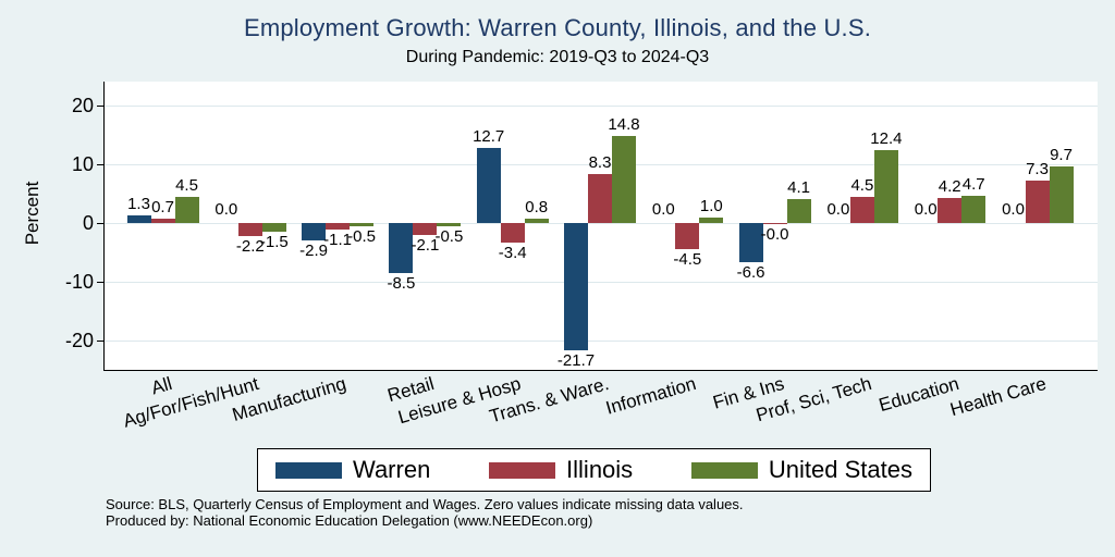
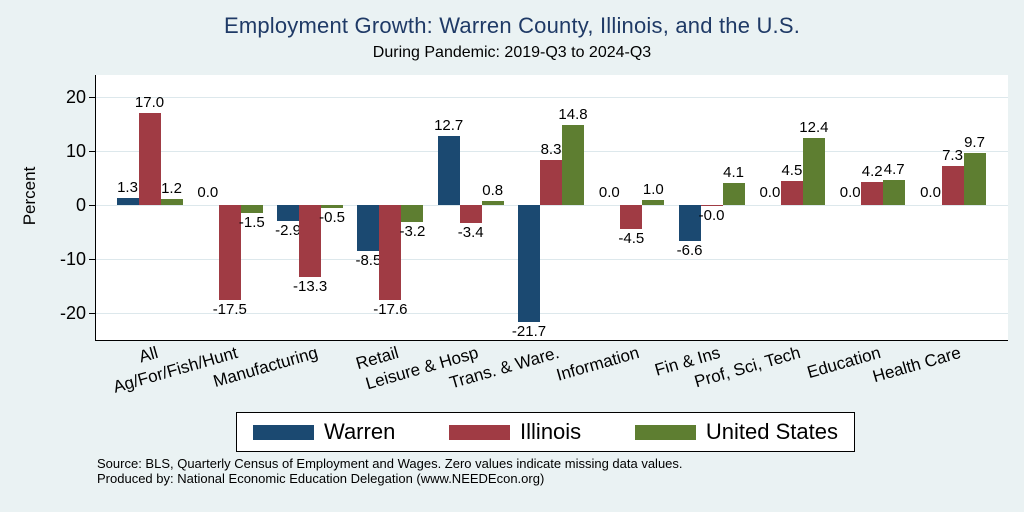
Illinois/All: 0.7 -> 17.0
United States/All: 4.5 -> 1.2
Illinois/Ag/For/Fish/Hunt: -2.2 -> -17.5
Illinois/Manufacturing: -1.1 -> -13.3
Illinois/Retail: -2.1 -> -17.6
United States/Retail: -0.5 -> -3.2
